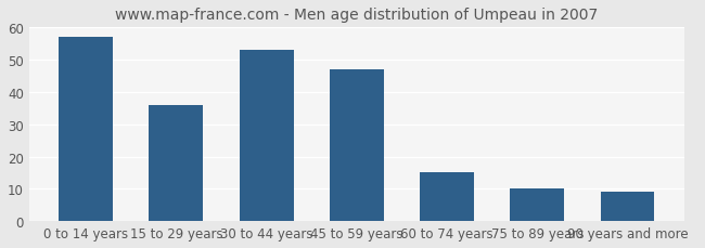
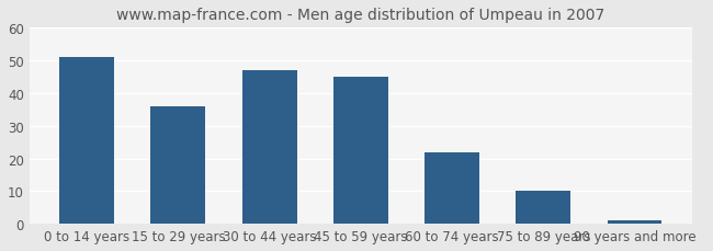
0 to 14 years: 57 -> 51
30 to 44 years: 53 -> 47
45 to 59 years: 47 -> 45
60 to 74 years: 15 -> 22
90 years and more: 9 -> 1
